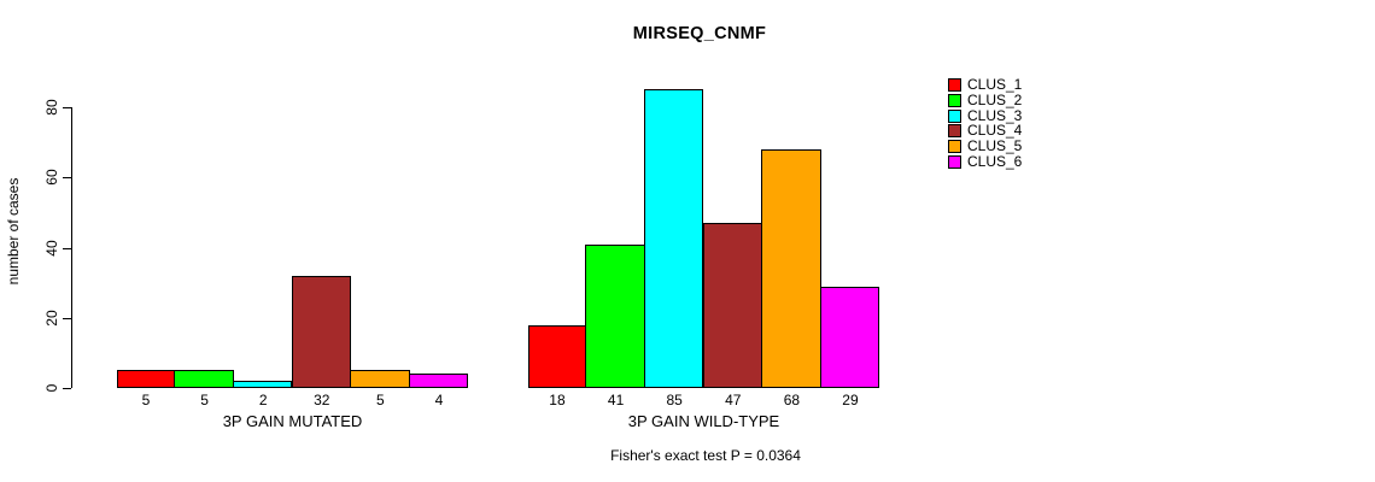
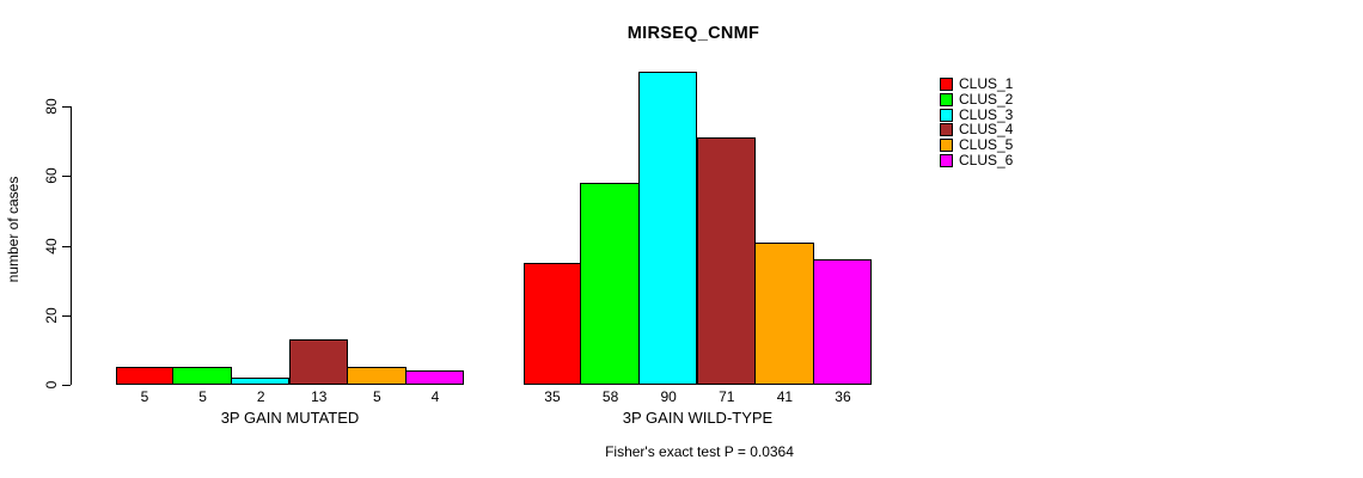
CLUS_4/3P GAIN MUTATED: 32 -> 13
CLUS_1/3P GAIN WILD-TYPE: 18 -> 35
CLUS_2/3P GAIN WILD-TYPE: 41 -> 58
CLUS_3/3P GAIN WILD-TYPE: 85 -> 90
CLUS_4/3P GAIN WILD-TYPE: 47 -> 71
CLUS_5/3P GAIN WILD-TYPE: 68 -> 41
CLUS_6/3P GAIN WILD-TYPE: 29 -> 36
